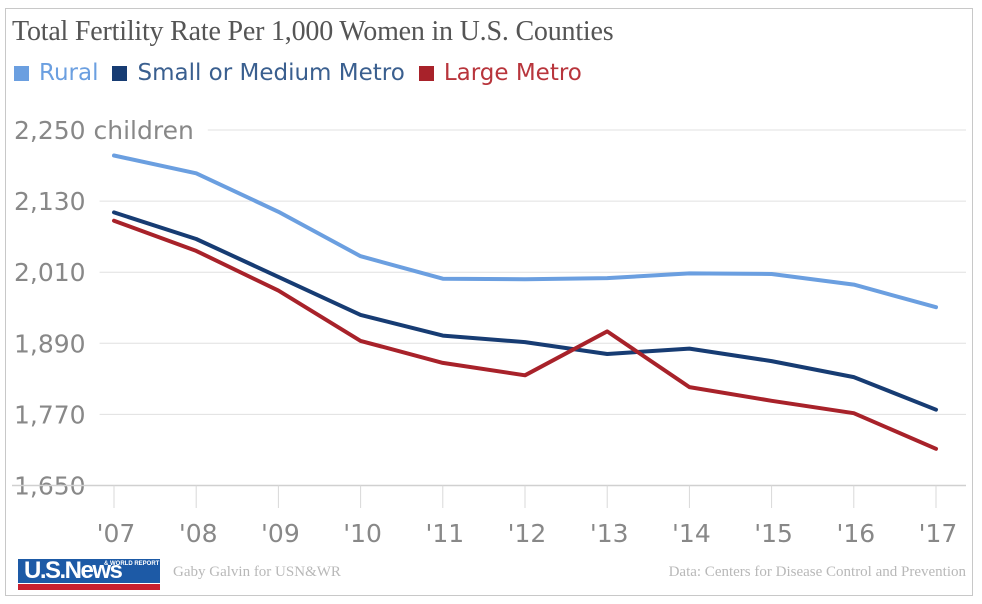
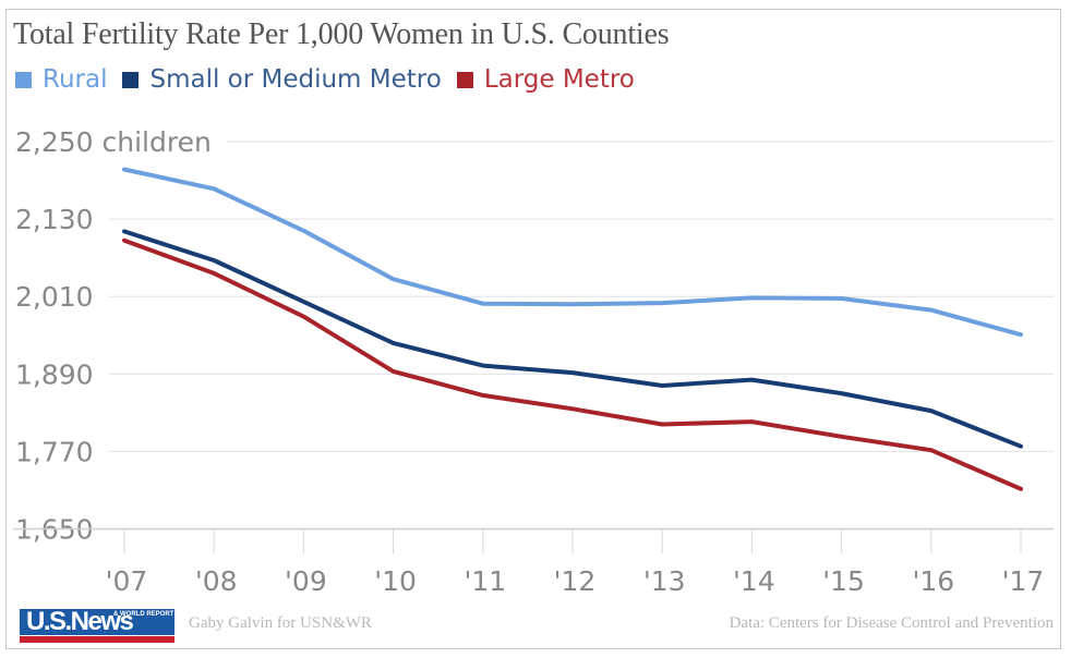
Large Metro/'13: 1910 -> 1810
